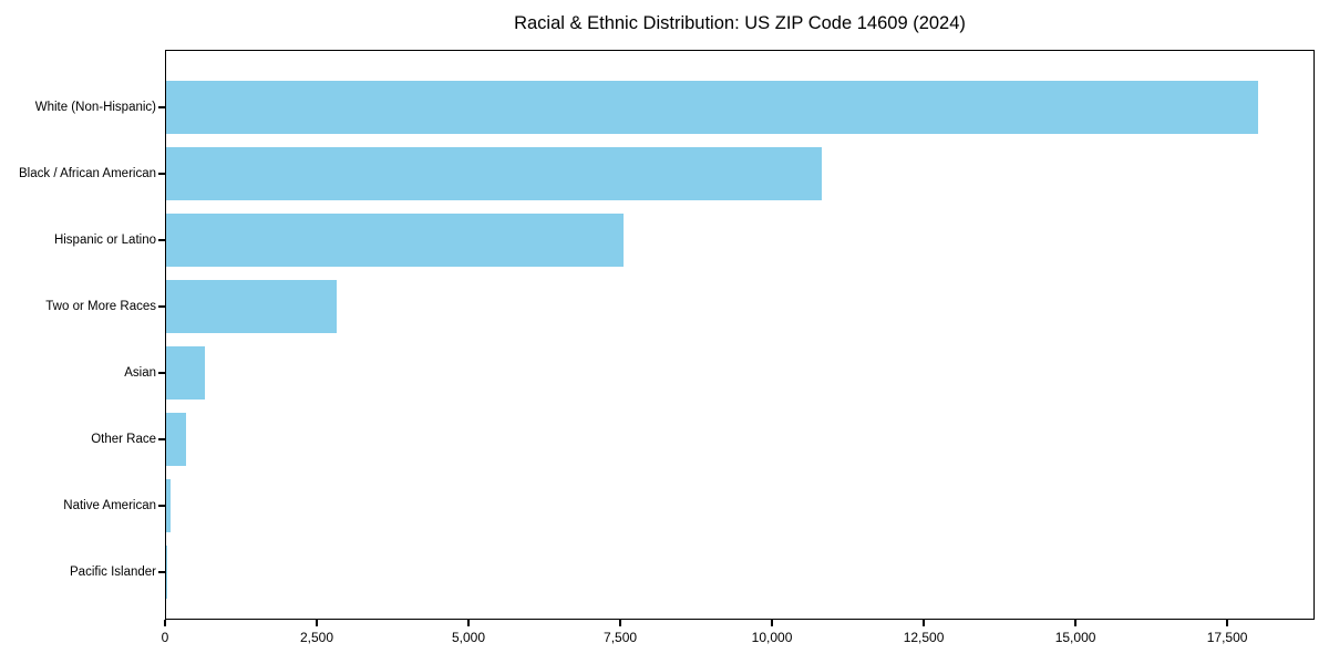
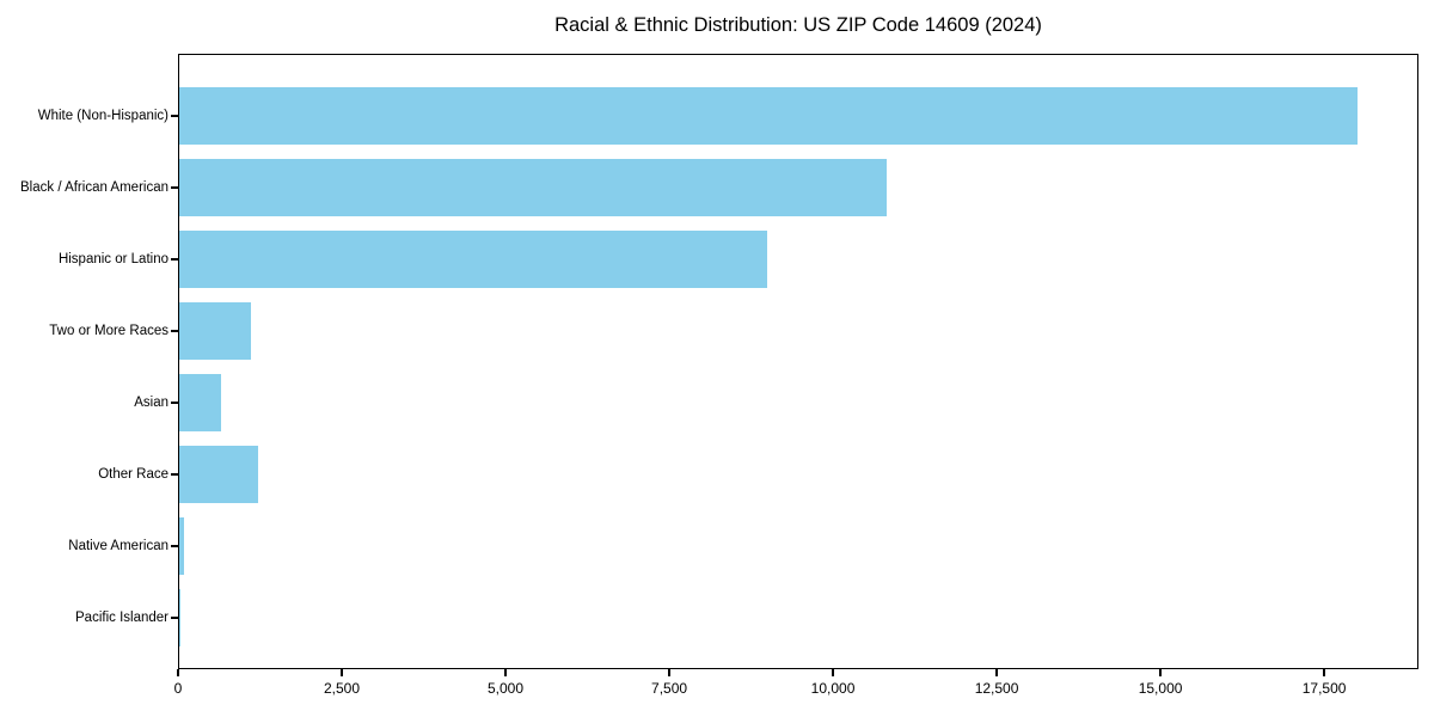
Hispanic or Latino: 7600 -> 9000
Two or More Races: 2800 -> 1100
Other Race: 300 -> 1200
